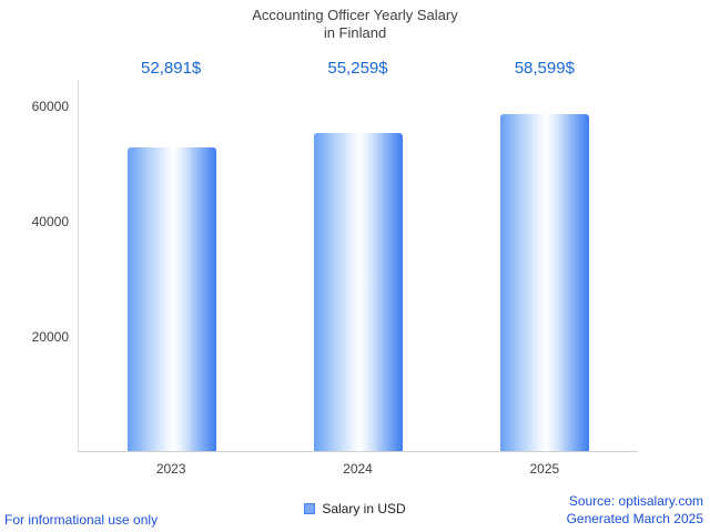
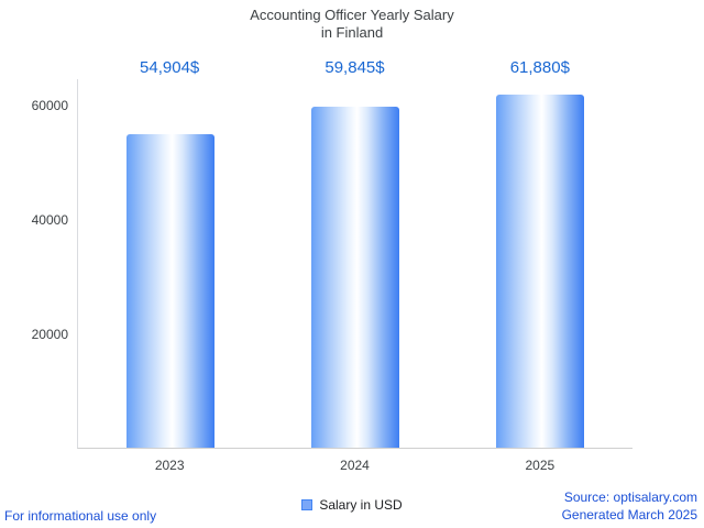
2023: 52,891 -> 54,904
2024: 55,259 -> 59,845
2025: 58,599 -> 61,880
